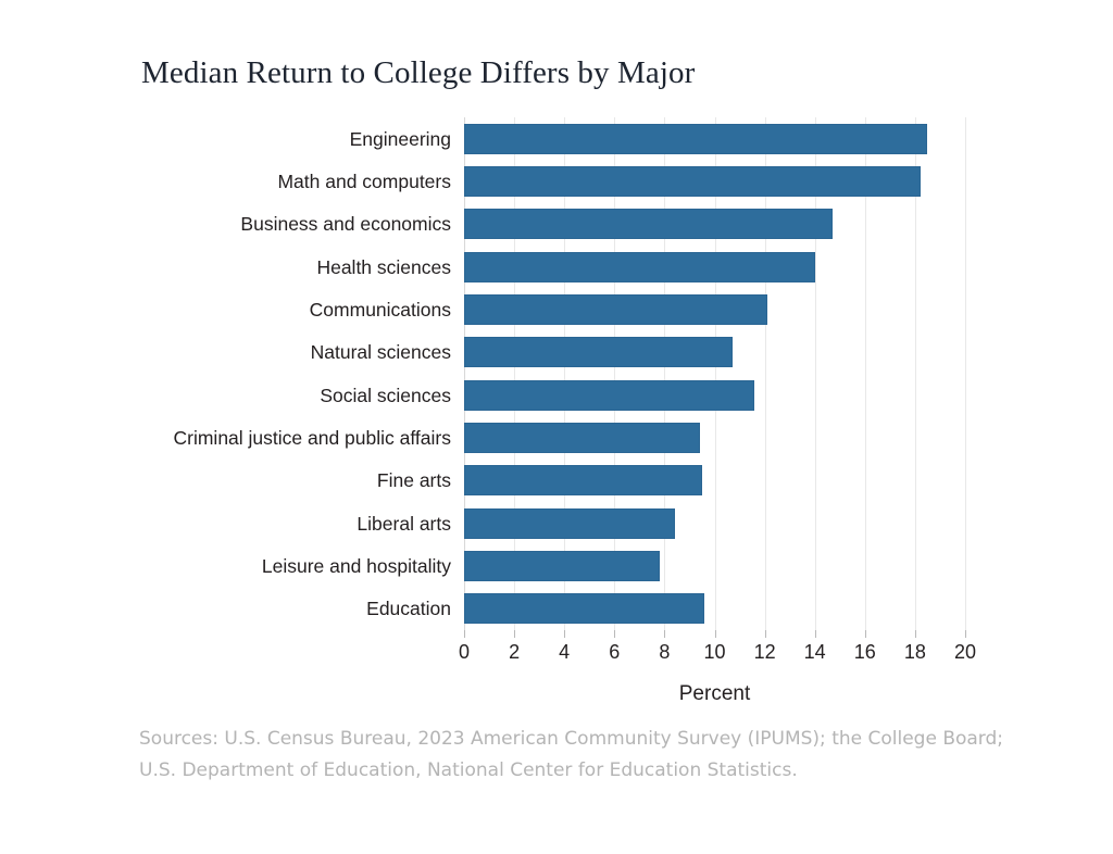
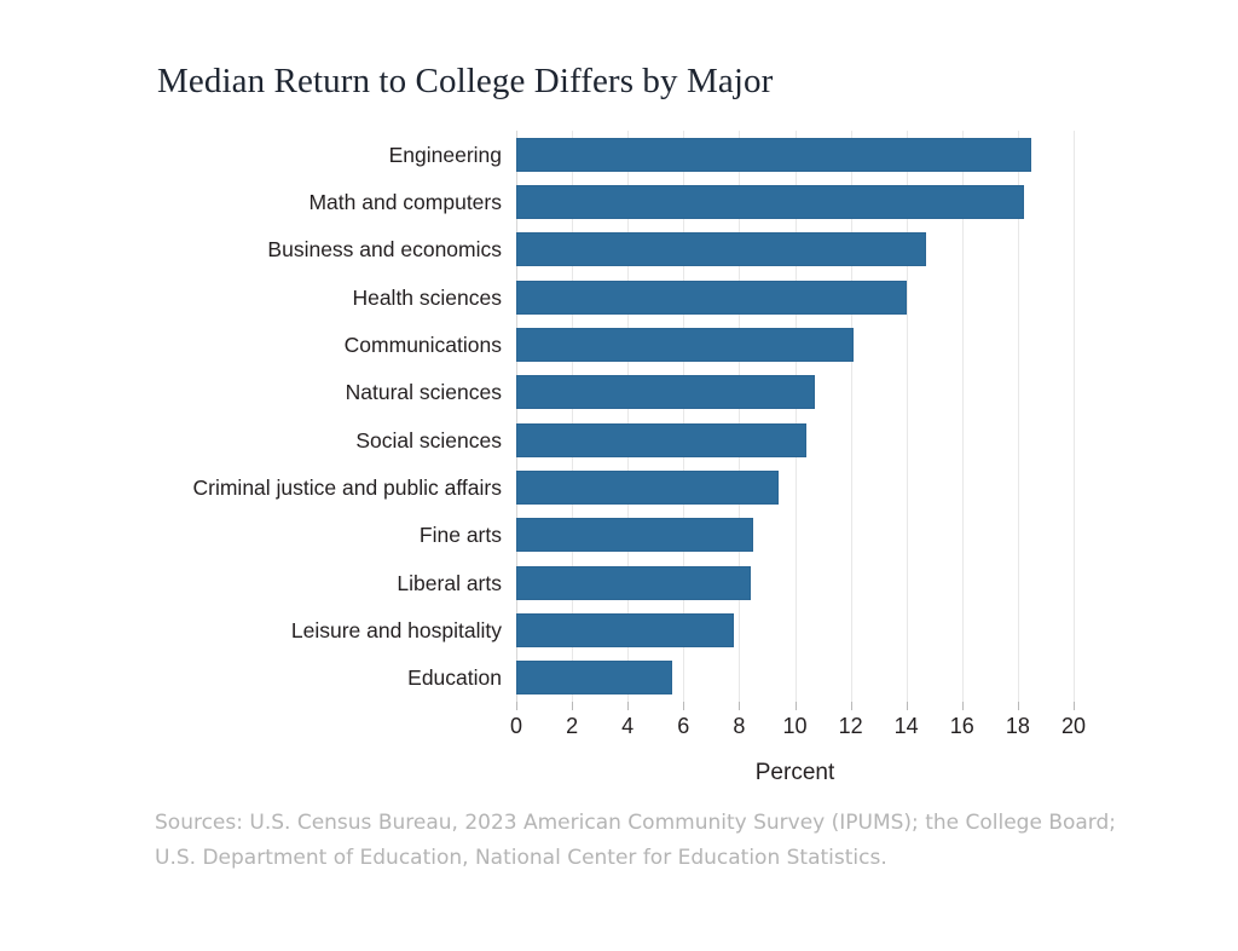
Social sciences: 11.6 -> 10.4
Fine arts: 9.5 -> 8.5
Education: 9.6 -> 5.6
